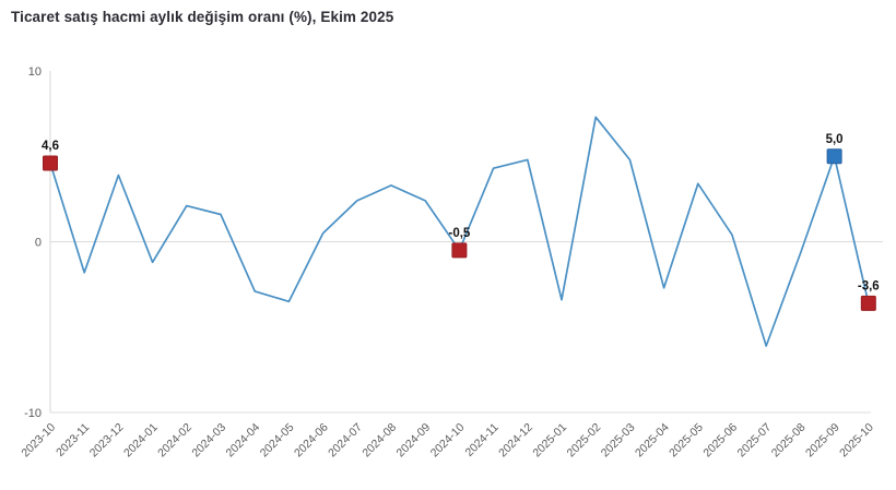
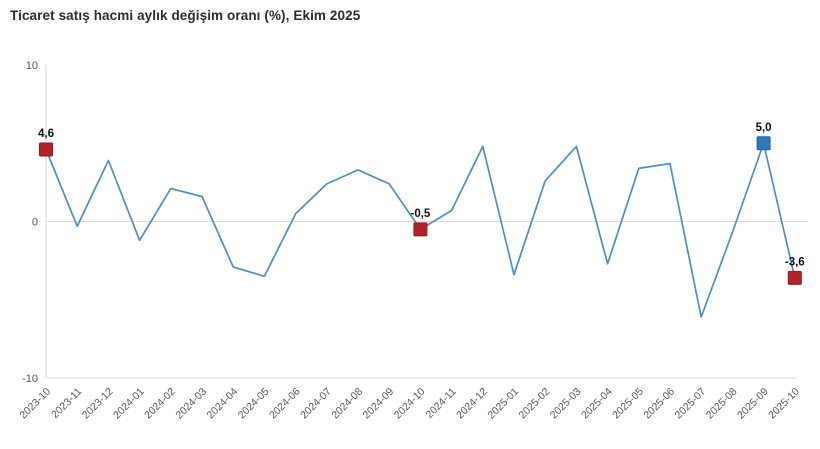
2023-11: -1.8 -> -0.3
2024-11: 4.3 -> 0.7
2025-02: 7.3 -> 2.6
2025-06: 0.4 -> 3.7
